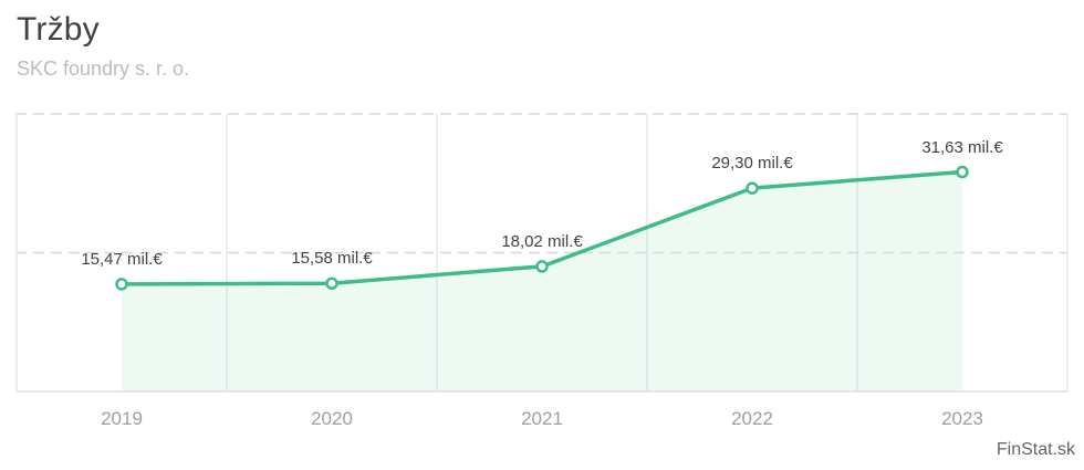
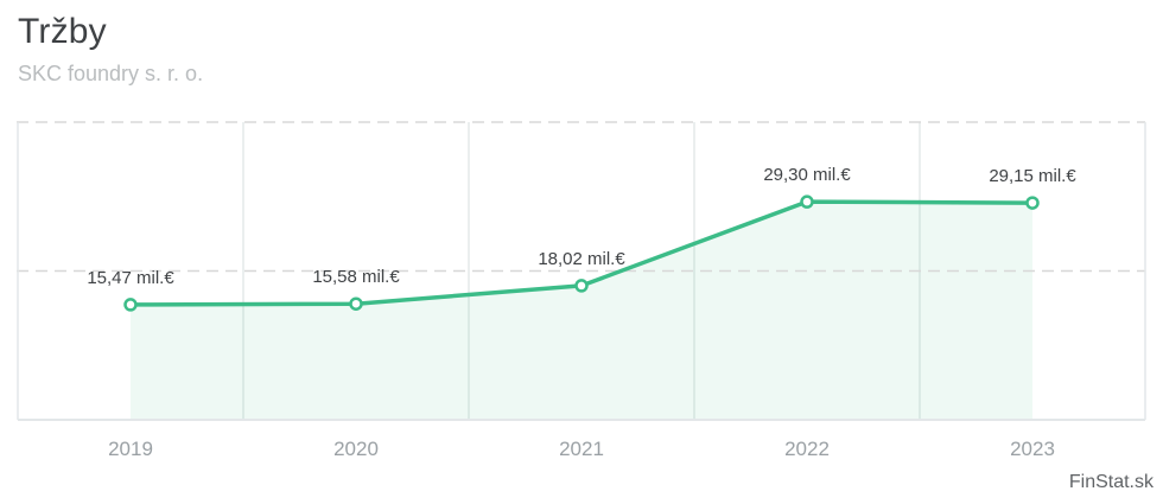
2023: 31,63 -> 29,15
